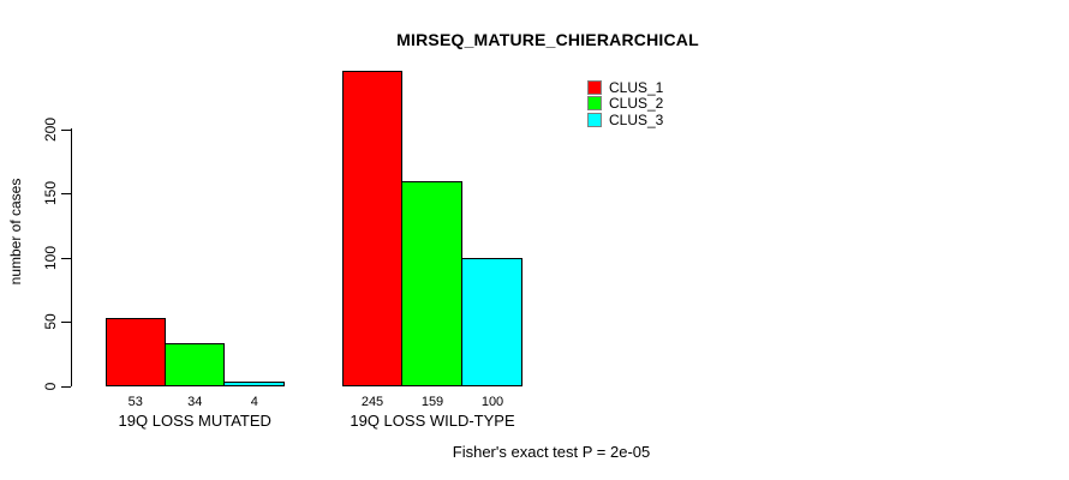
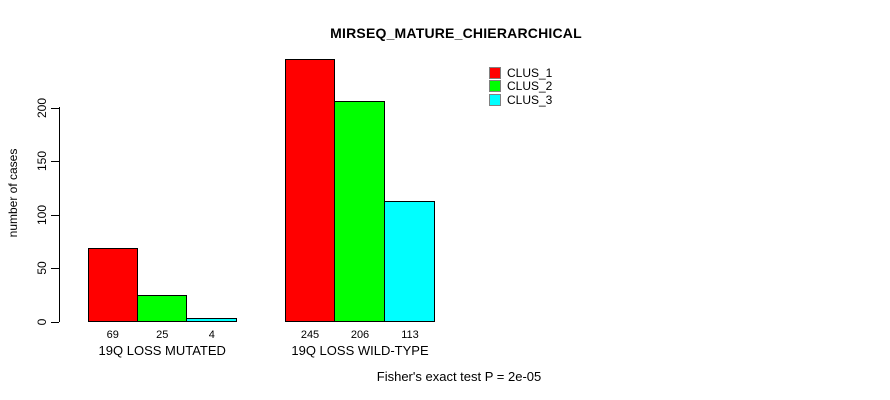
CLUS_1/19Q LOSS MUTATED: 53 -> 69
CLUS_2/19Q LOSS MUTATED: 34 -> 25
CLUS_2/19Q LOSS WILD-TYPE: 159 -> 206
CLUS_3/19Q LOSS WILD-TYPE: 100 -> 113
